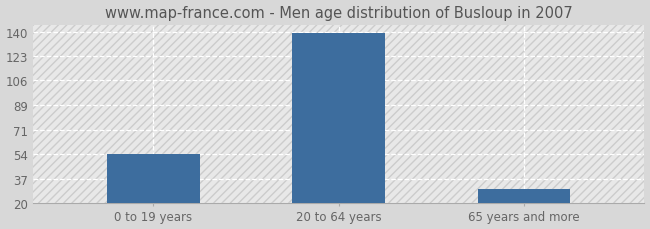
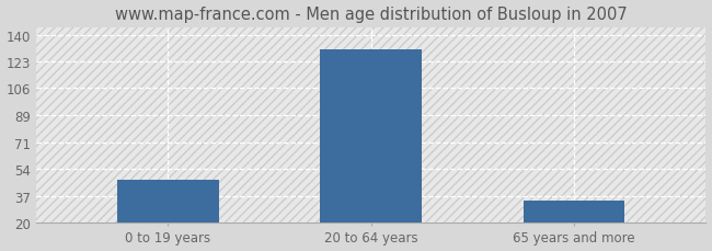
0 to 19 years: 54 -> 47
20 to 64 years: 139 -> 131
65 years and more: 30 -> 34
